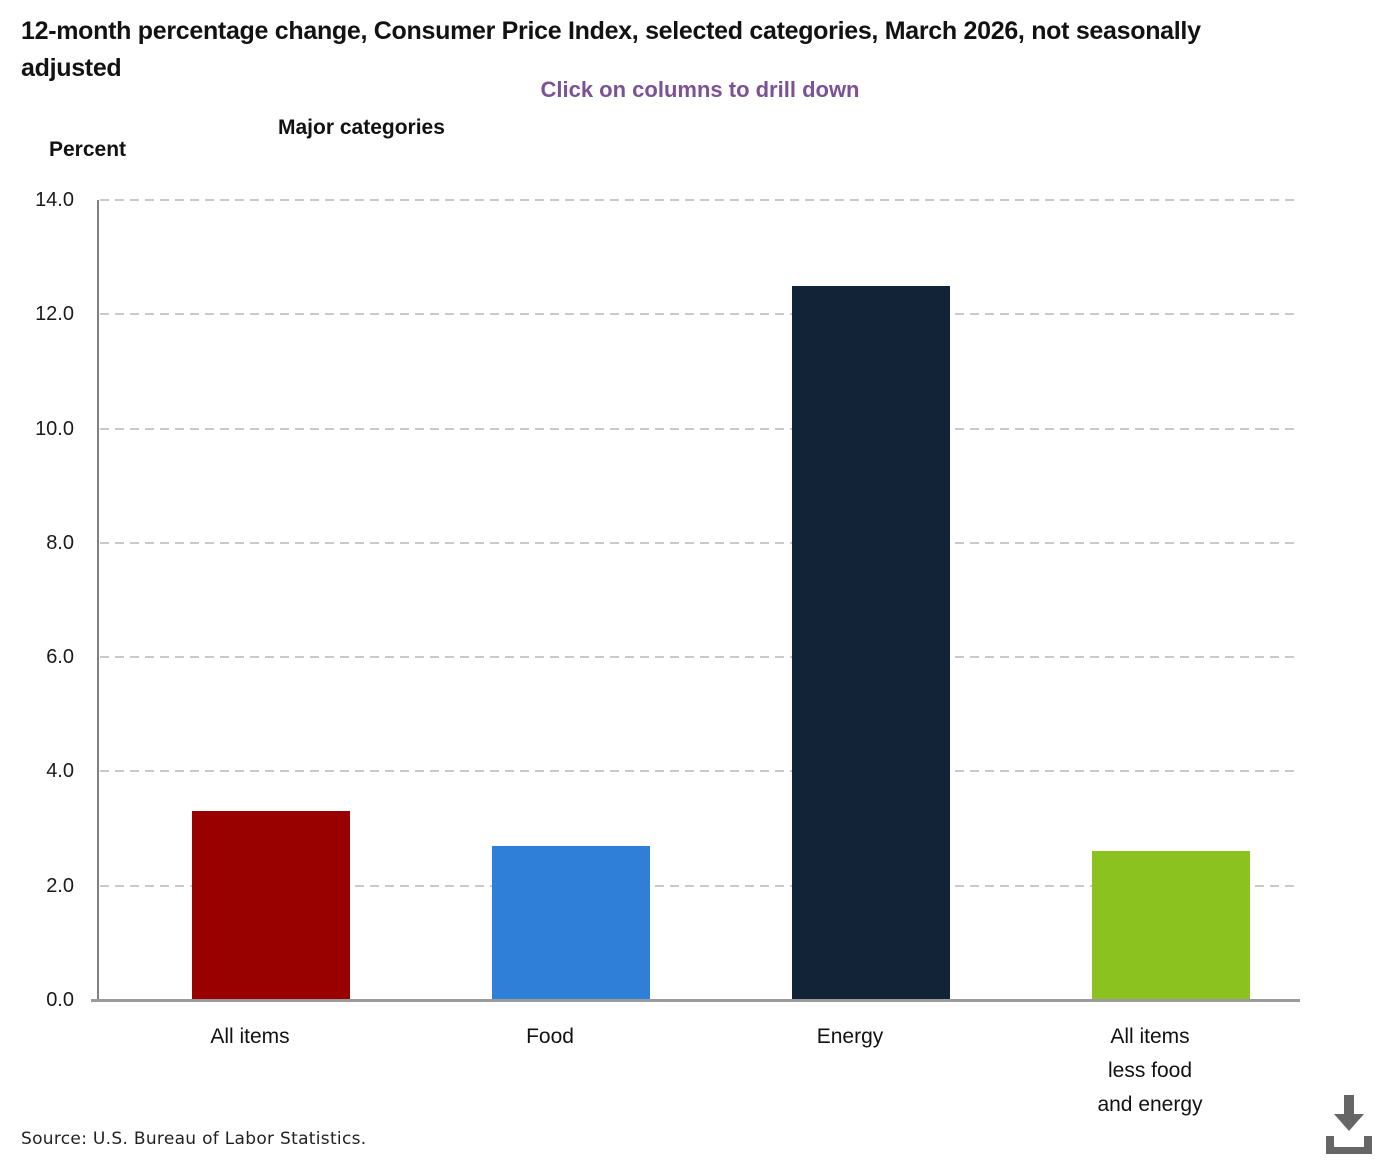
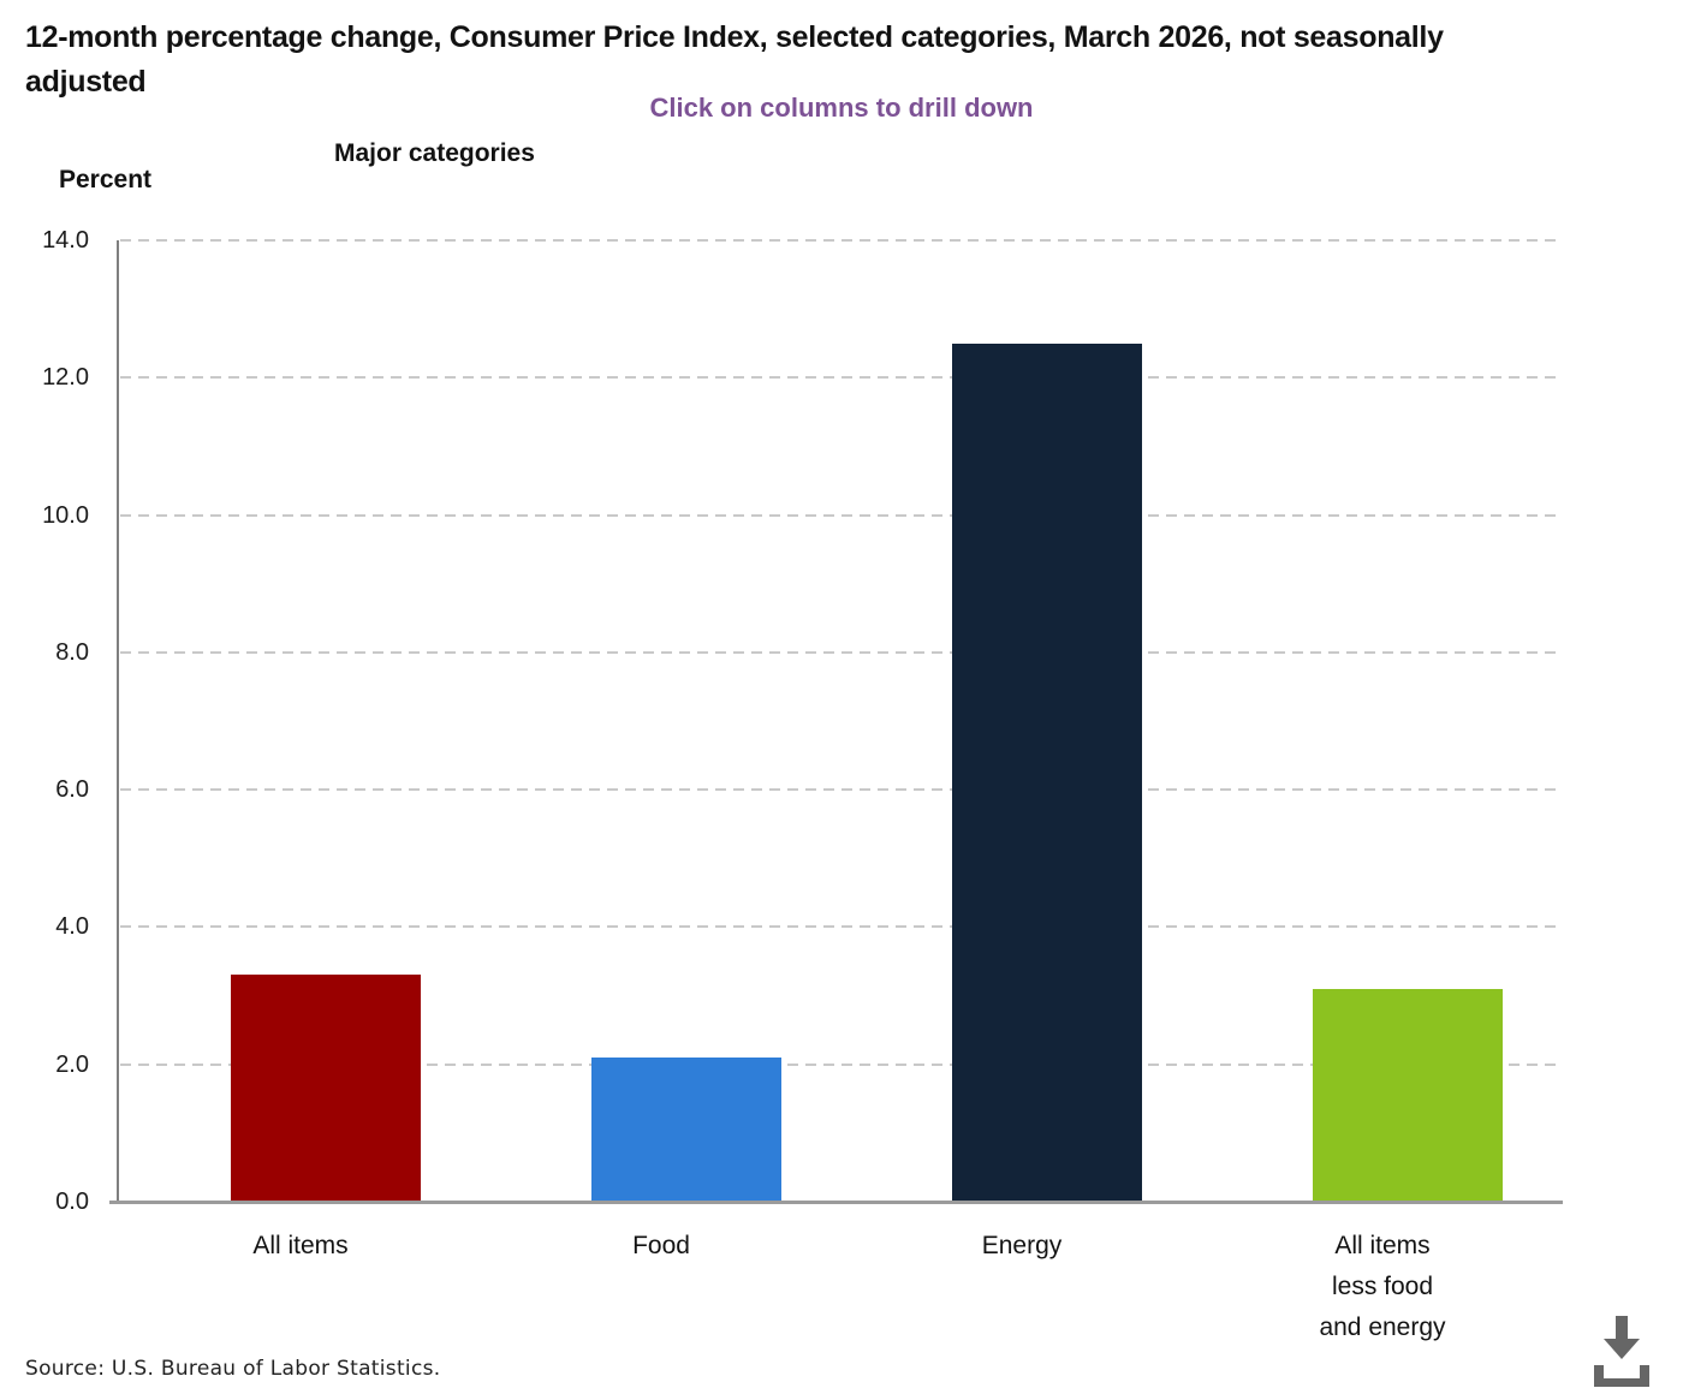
Food: 2.7 -> 2.1
All items less food and energy: 2.6 -> 3.1
